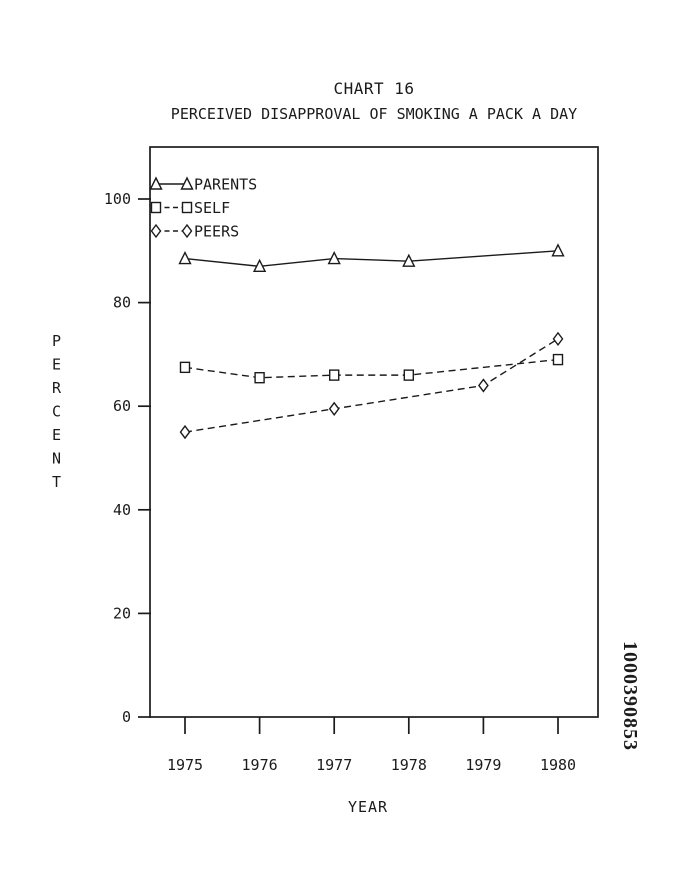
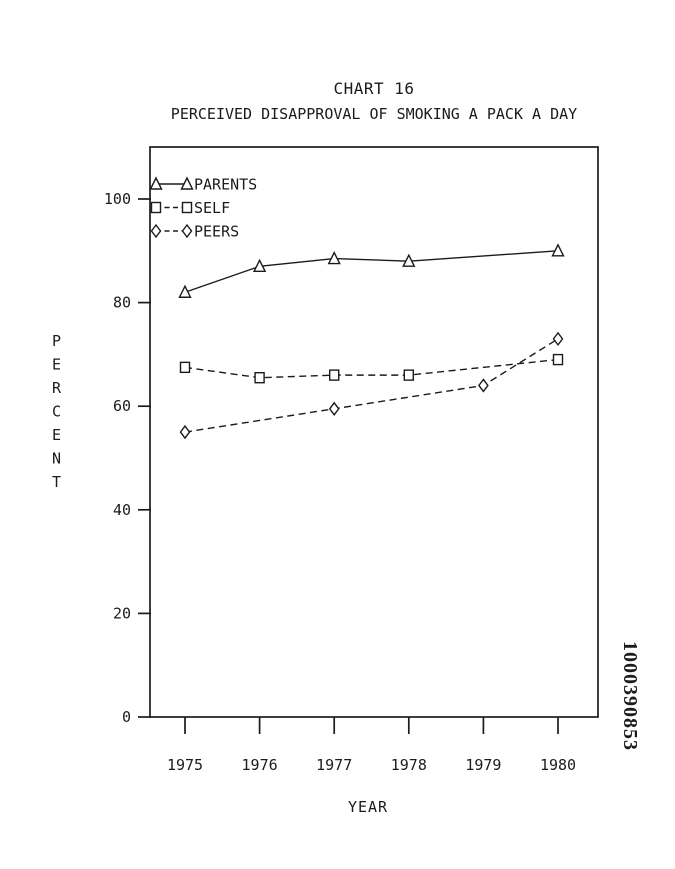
PARENTS/1975: 88 -> 82
